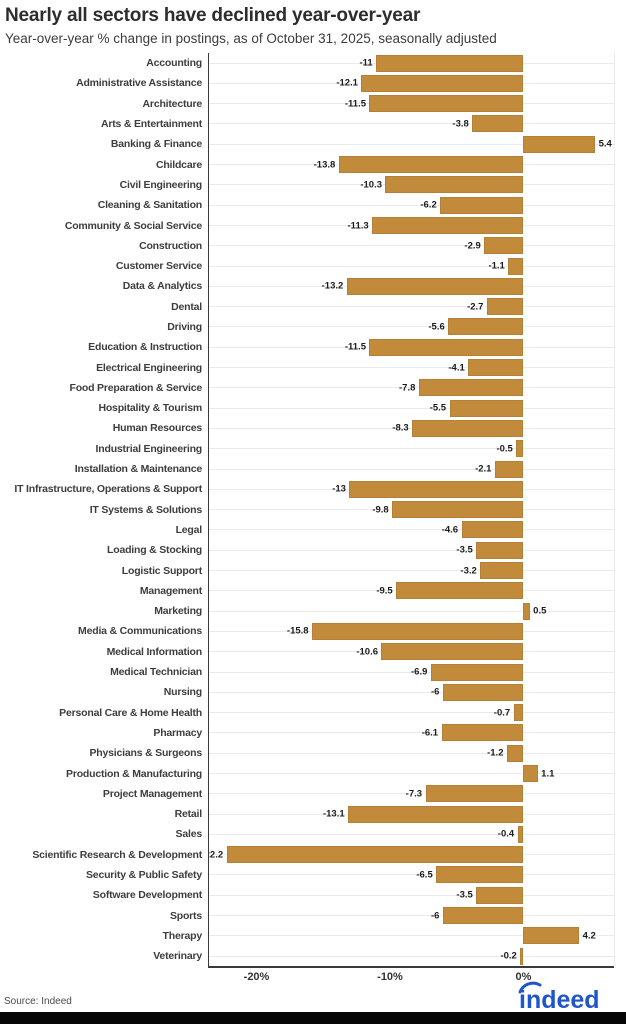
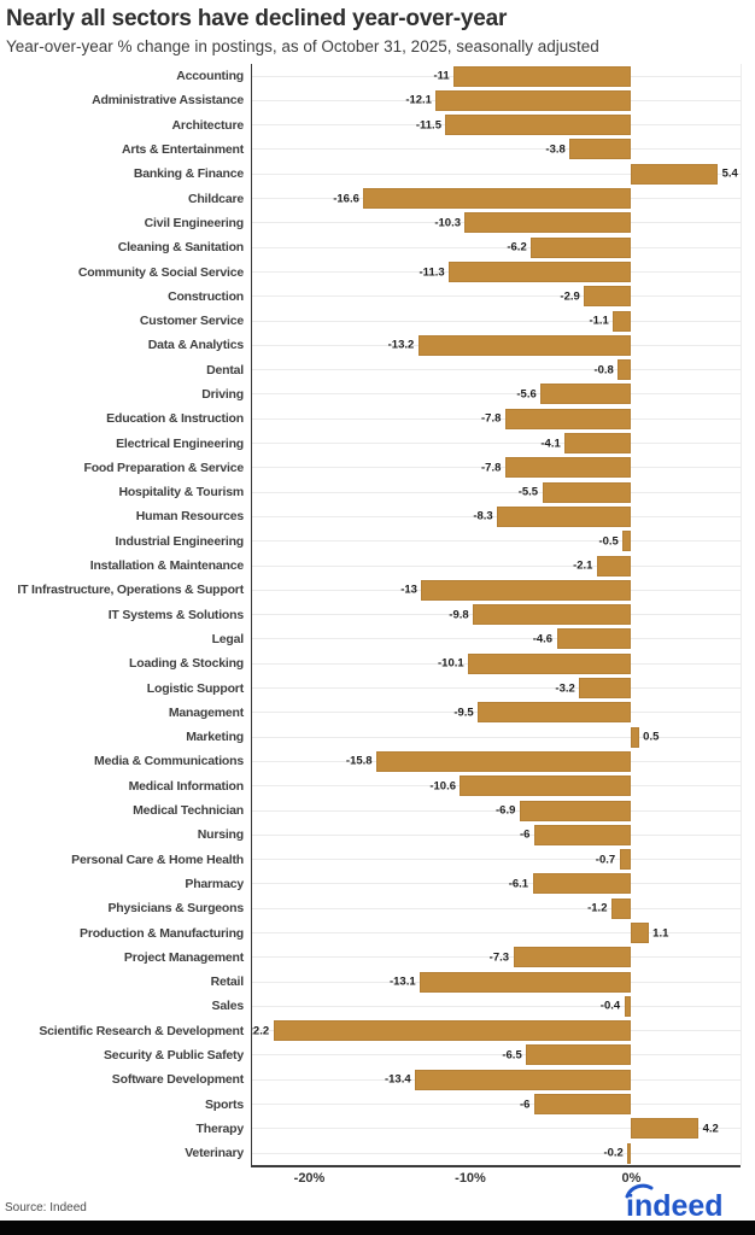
Childcare: -13.8 -> -16.6
Dental: -2.7 -> -0.8
Education & Instruction: -11.5 -> -7.8
Loading & Stocking: -3.5 -> -10.1
Software Development: -3.5 -> -13.4
